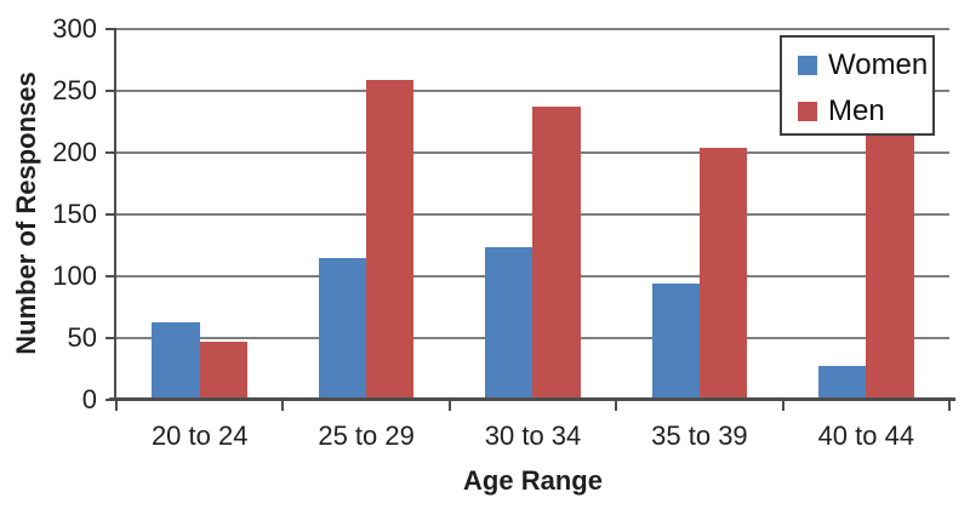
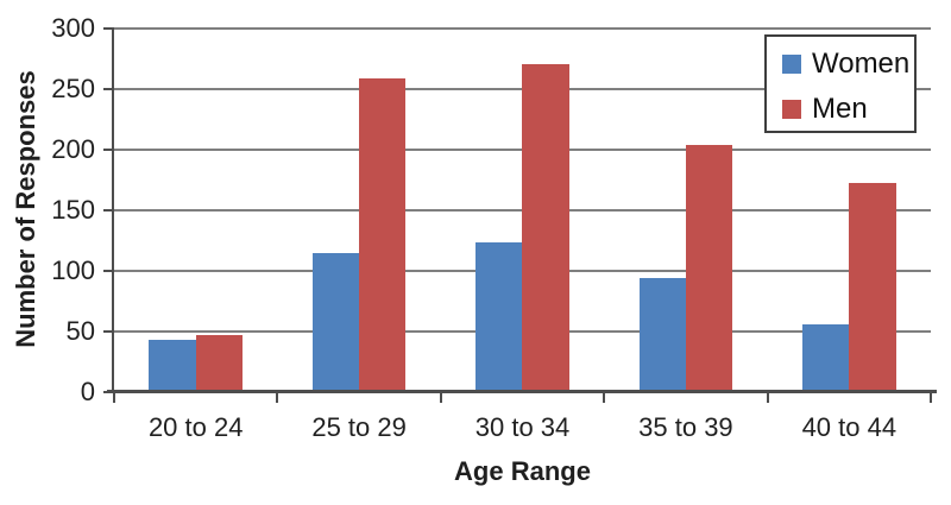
Women/20 to 24: 62 -> 42
Men/30 to 34: 236 -> 270
Women/40 to 44: 26 -> 55
Men/40 to 44: 265 -> 172
